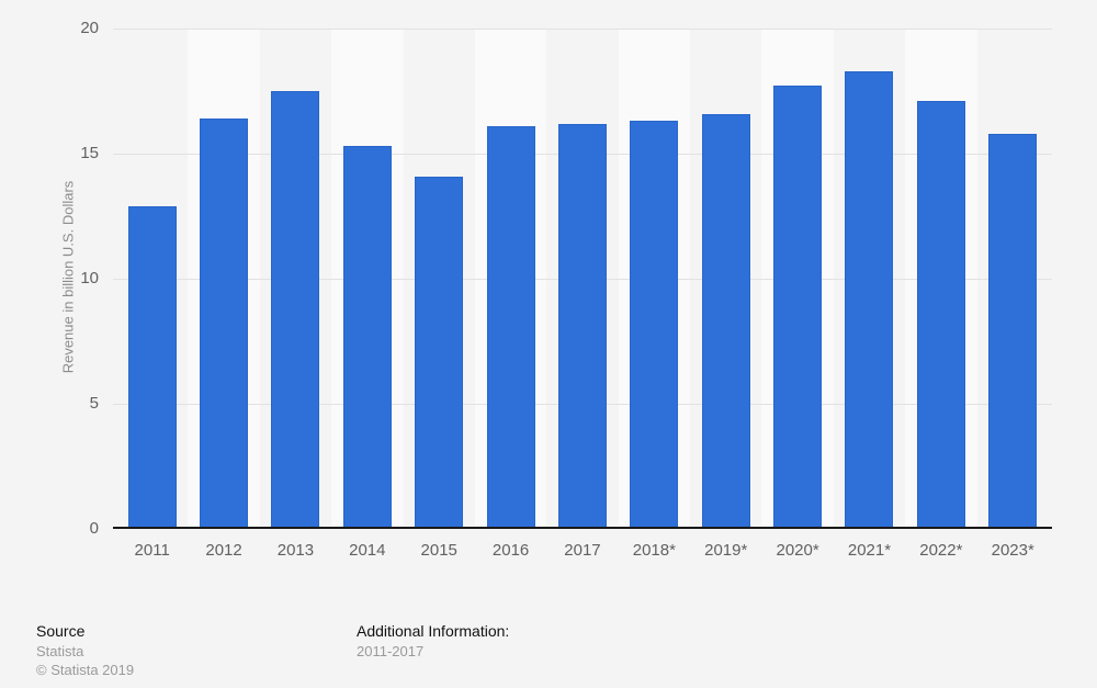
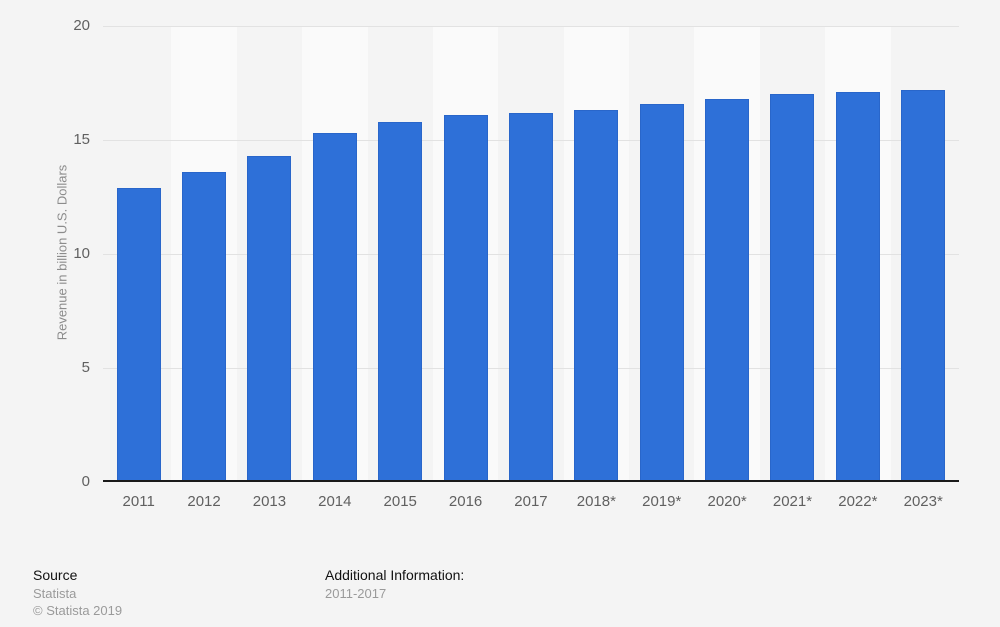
2012: 16.4 -> 13.6
2013: 17.5 -> 14.3
2015: 14.1 -> 15.8
2020*: 17.7 -> 16.8
2021*: 18.3 -> 17.0
2023*: 15.8 -> 17.2
